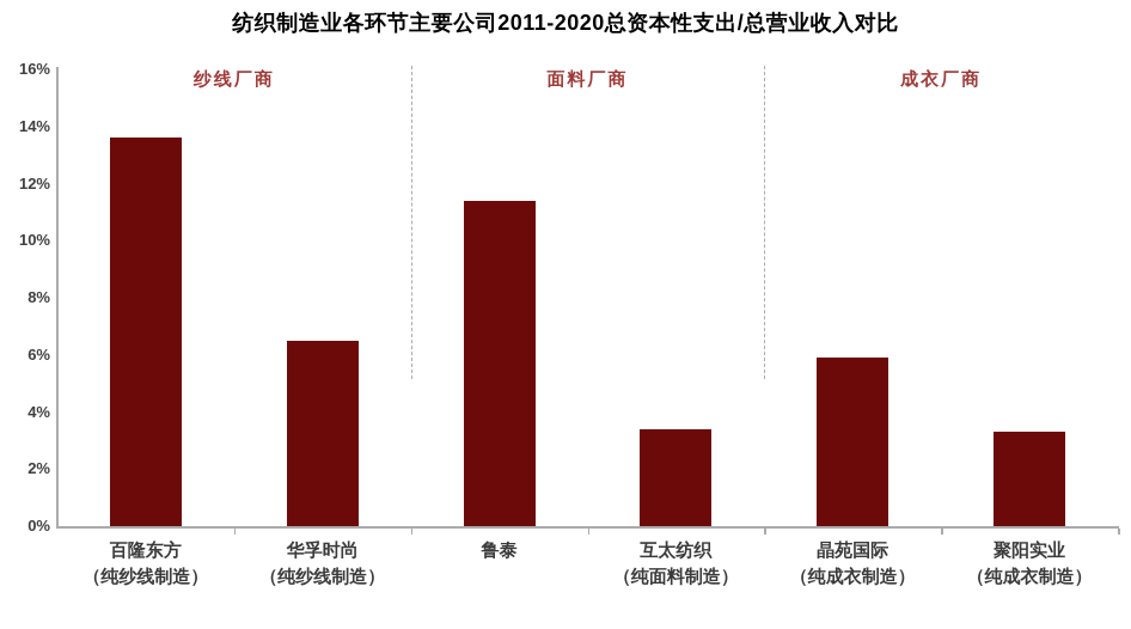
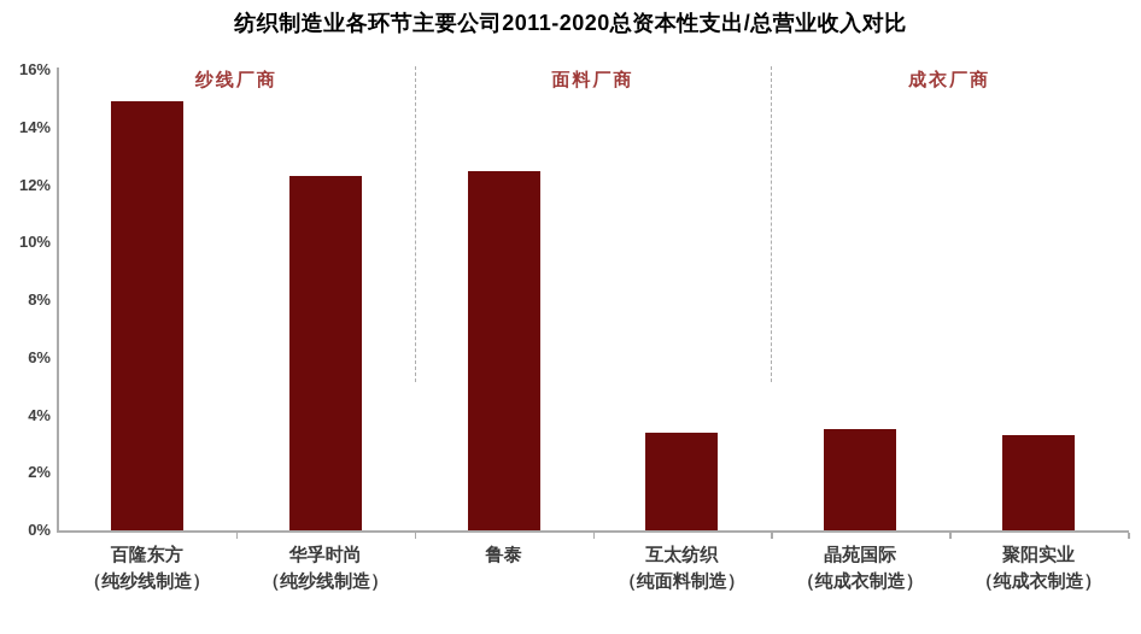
百隆东方: 13.6% -> 14.9%
华孚时尚: 6.5% -> 12.3%
鲁泰: 11.4% -> 12.5%
晶苑国际: 5.9% -> 3.5%
